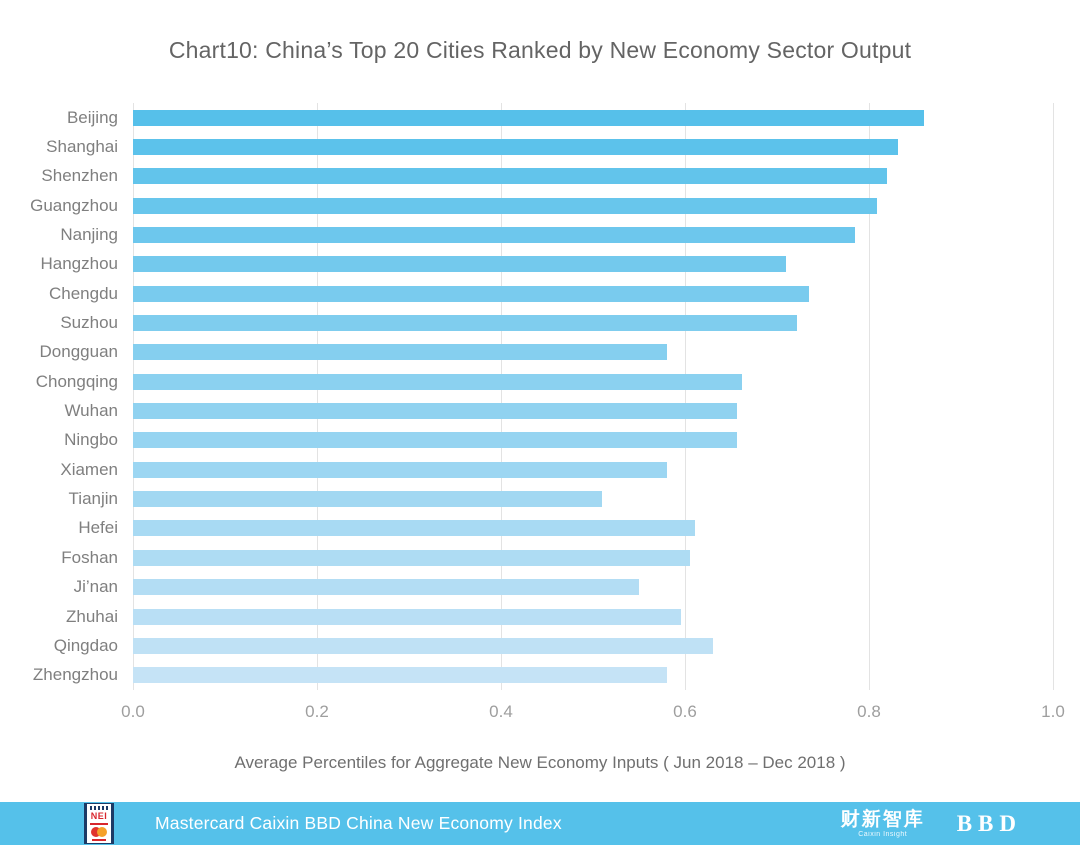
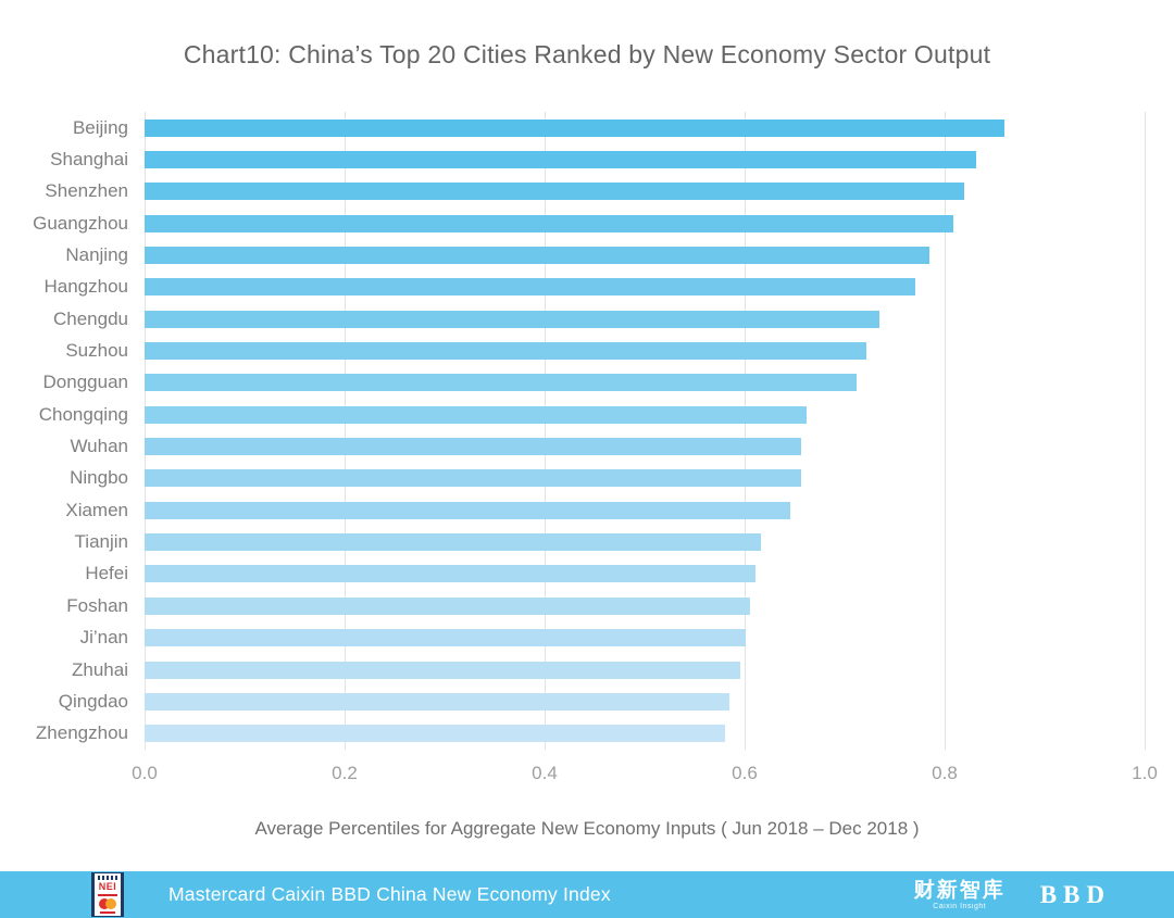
Hangzhou: 0.71 -> 0.77
Dongguan: 0.58 -> 0.71
Xiamen: 0.58 -> 0.65
Tianjin: 0.51 -> 0.62
Ji’nan: 0.55 -> 0.60
Qingdao: 0.63 -> 0.58
